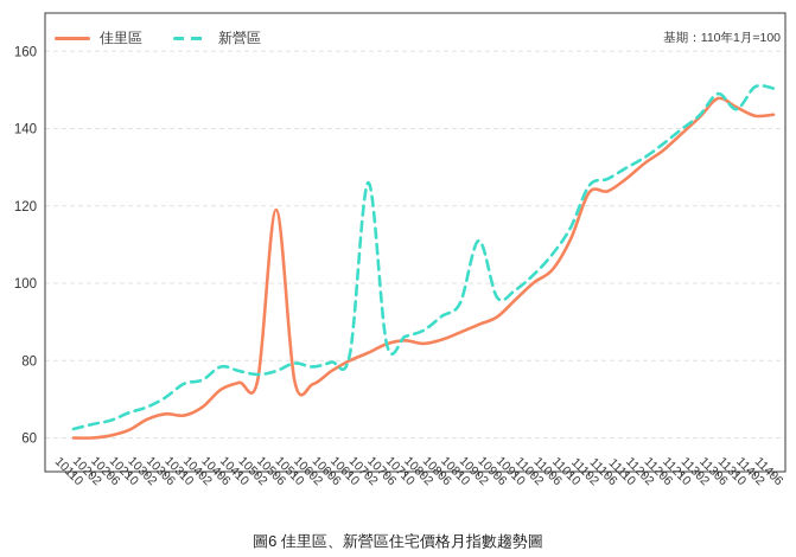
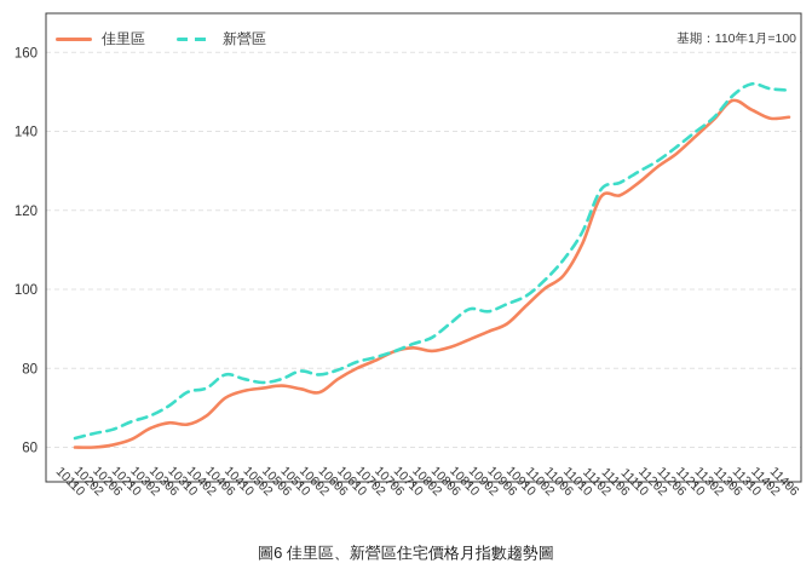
佳里區/10506: 119 -> 76
新營區/10702: 126 -> 83
新營區/10902: 111 -> 94
新營區/11310: 145 -> 152
